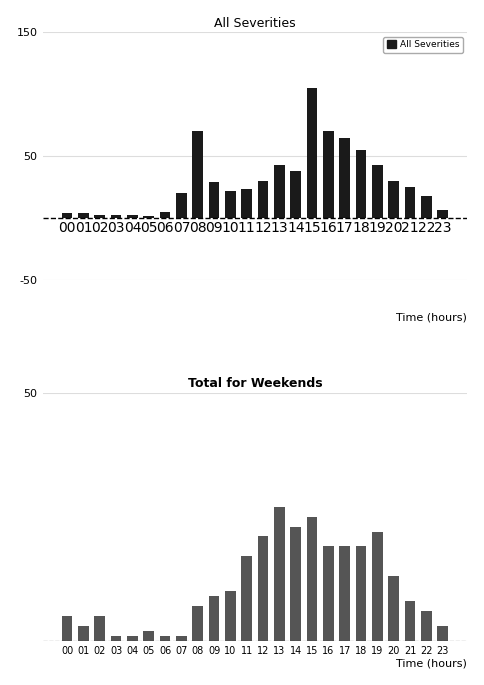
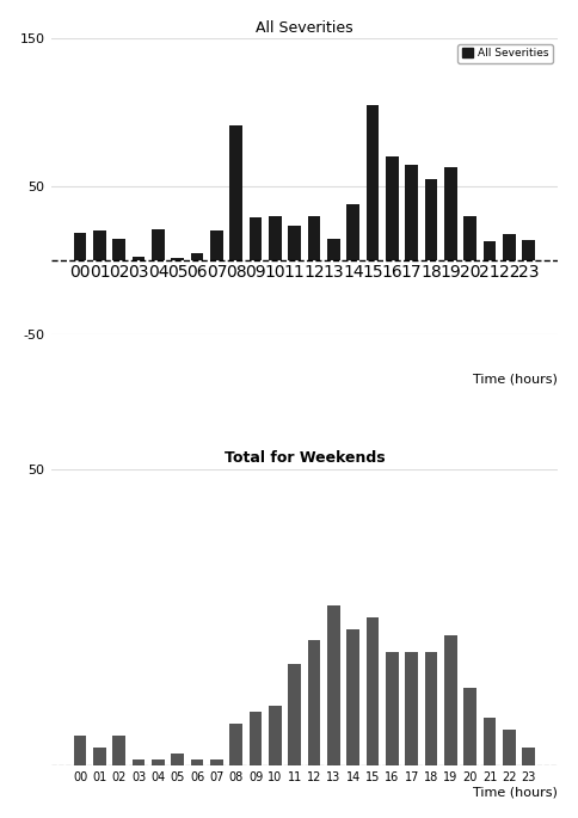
All Severities/00: 4 -> 19
All Severities/01: 4 -> 20
All Severities/02: 3 -> 15
All Severities/04: 3 -> 21
All Severities/08: 70 -> 91
All Severities/10: 22 -> 30
All Severities/13: 43 -> 15
All Severities/19: 43 -> 63
All Severities/21: 25 -> 13
All Severities/23: 7 -> 14
